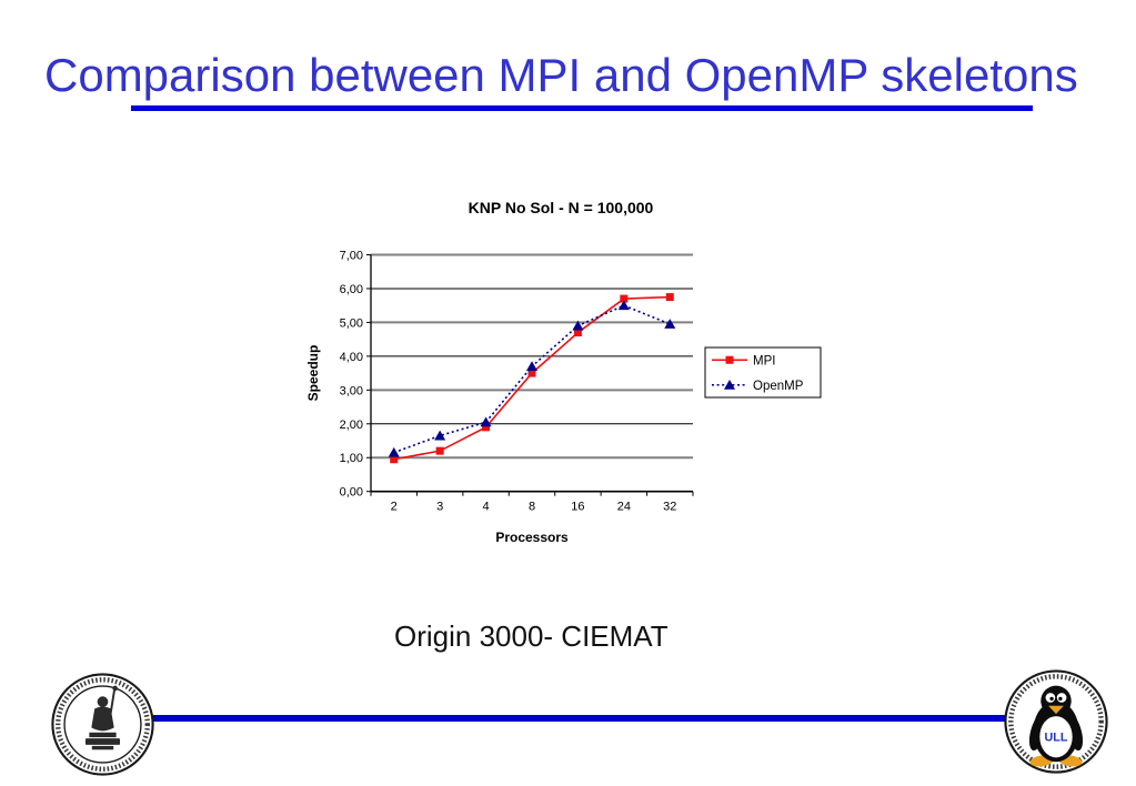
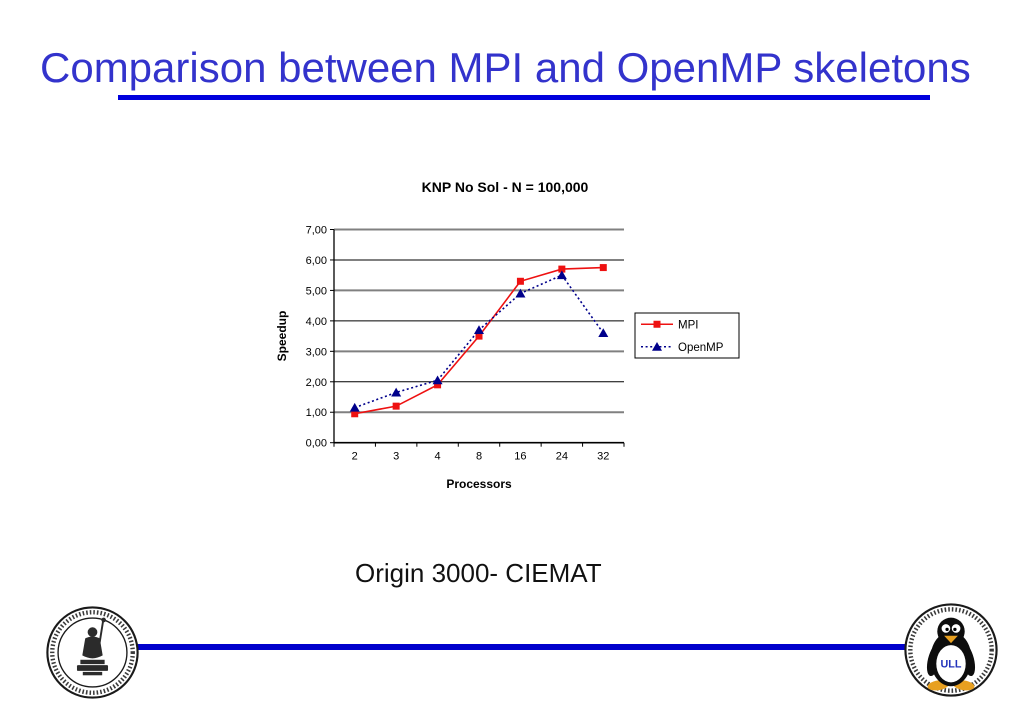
MPI/16: 4,7 -> 5,3
OpenMP/32: 5,0 -> 3,6
